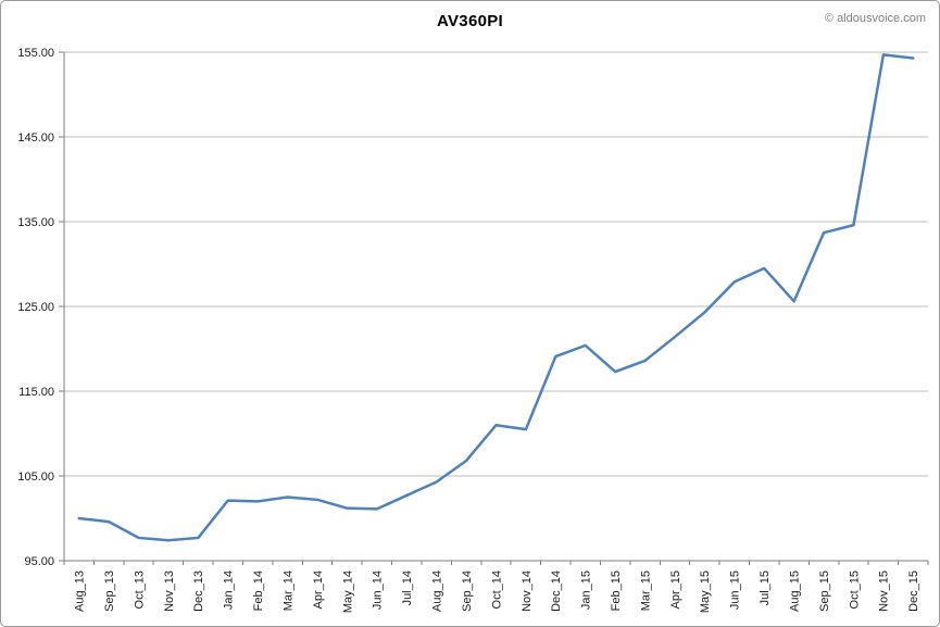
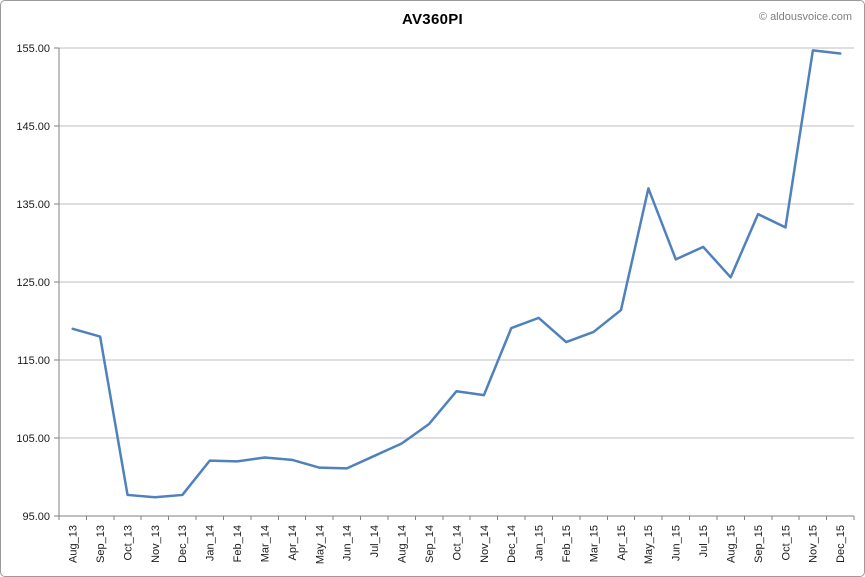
Aug_13: 100 -> 119
Sep_13: 100 -> 118
May_15: 124 -> 137
Oct_15: 135 -> 132
